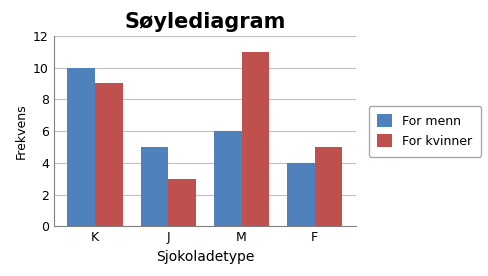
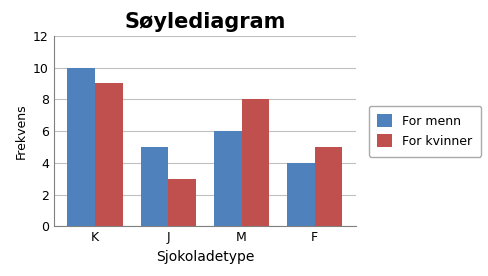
For kvinner/M: 11 -> 8
